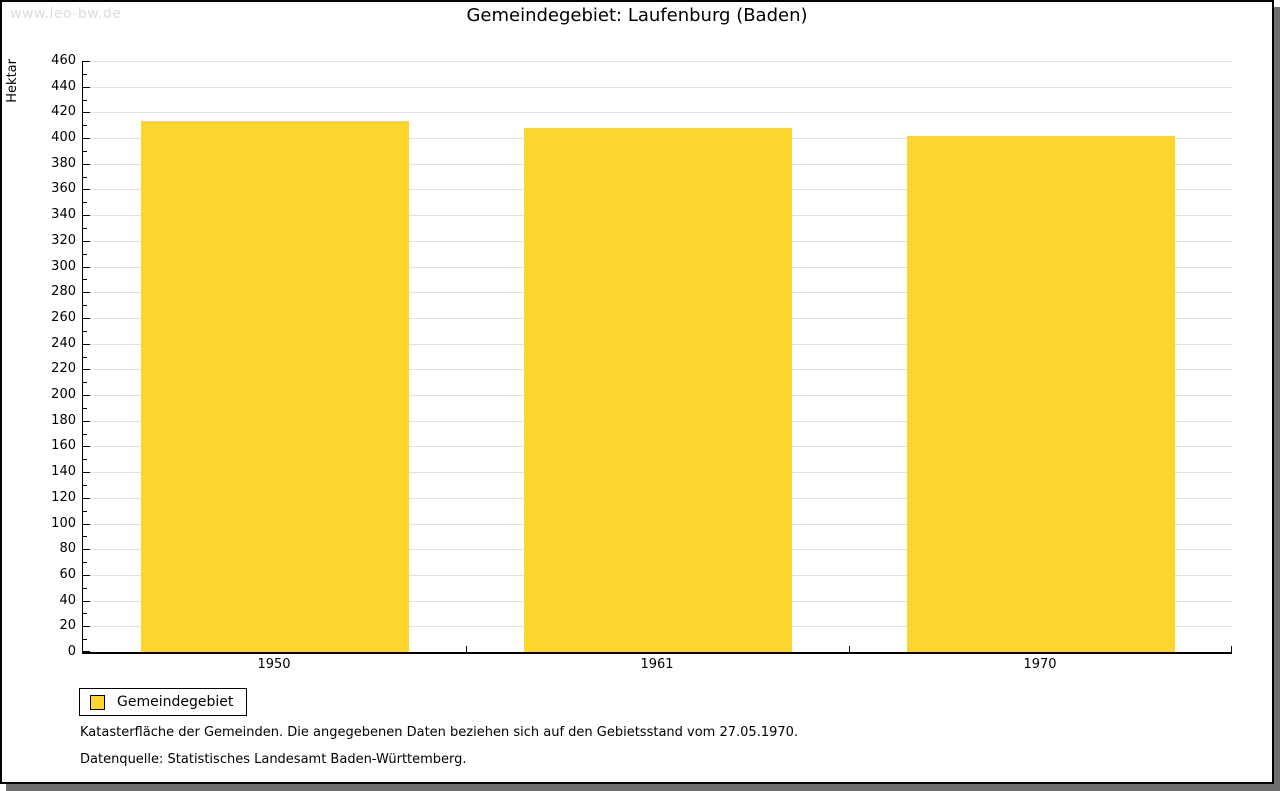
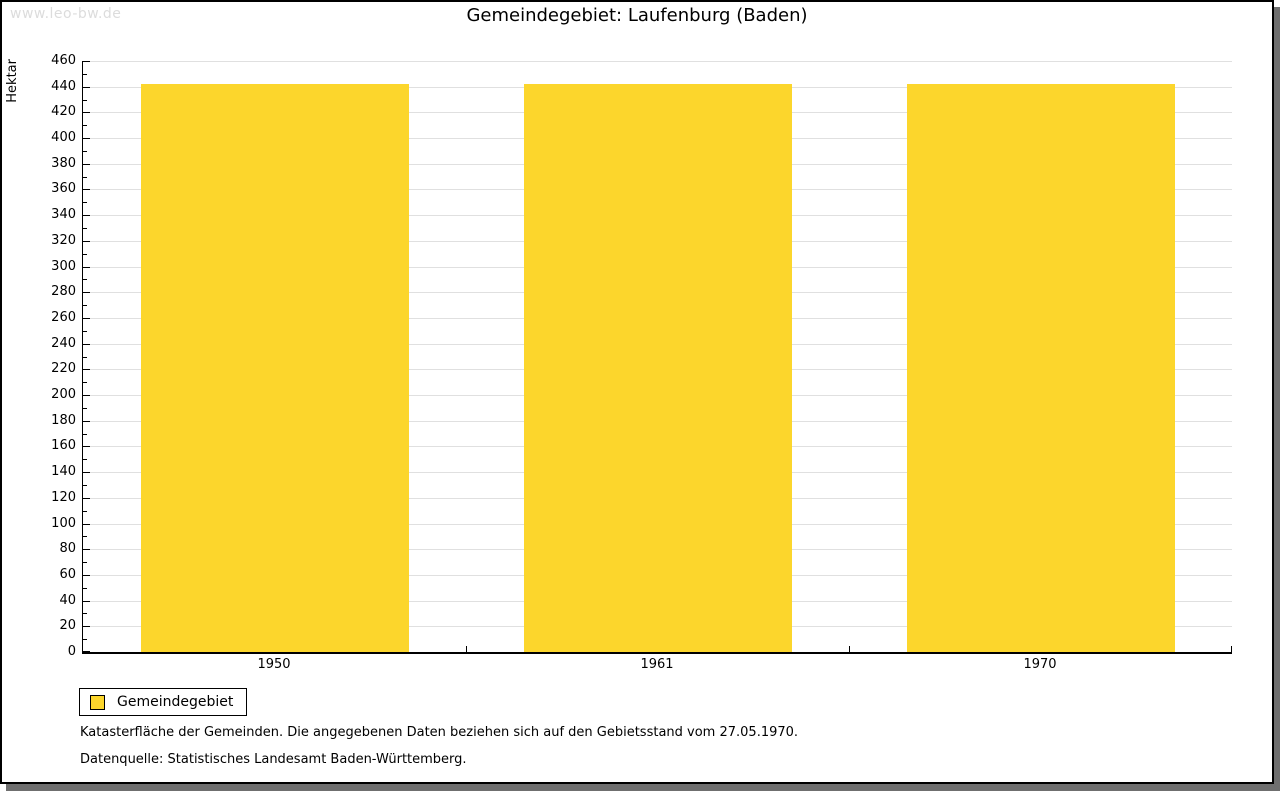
1950: 413 -> 442
1961: 408 -> 442
1970: 402 -> 442
